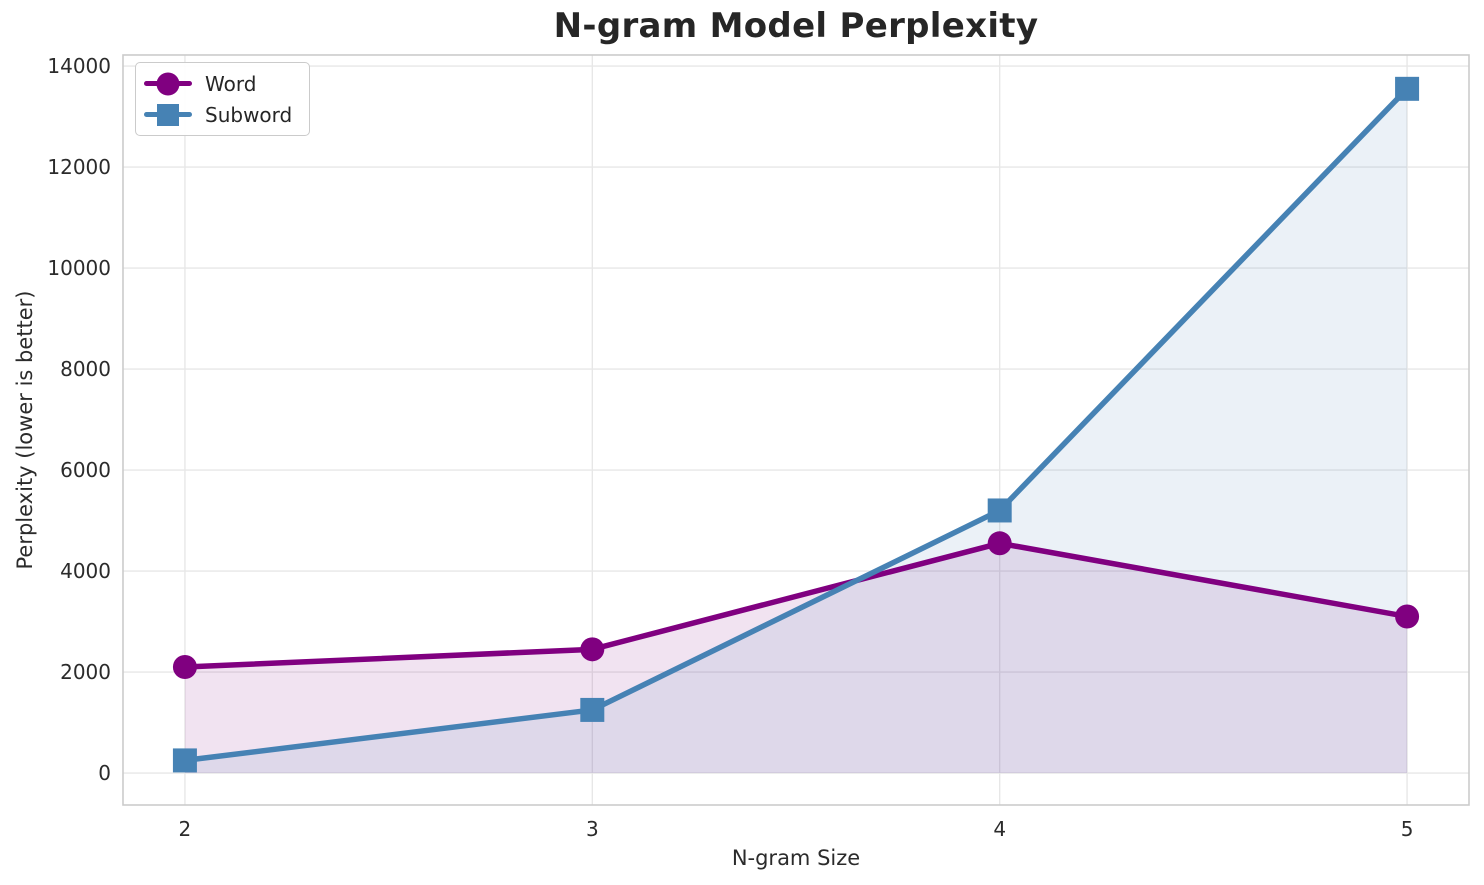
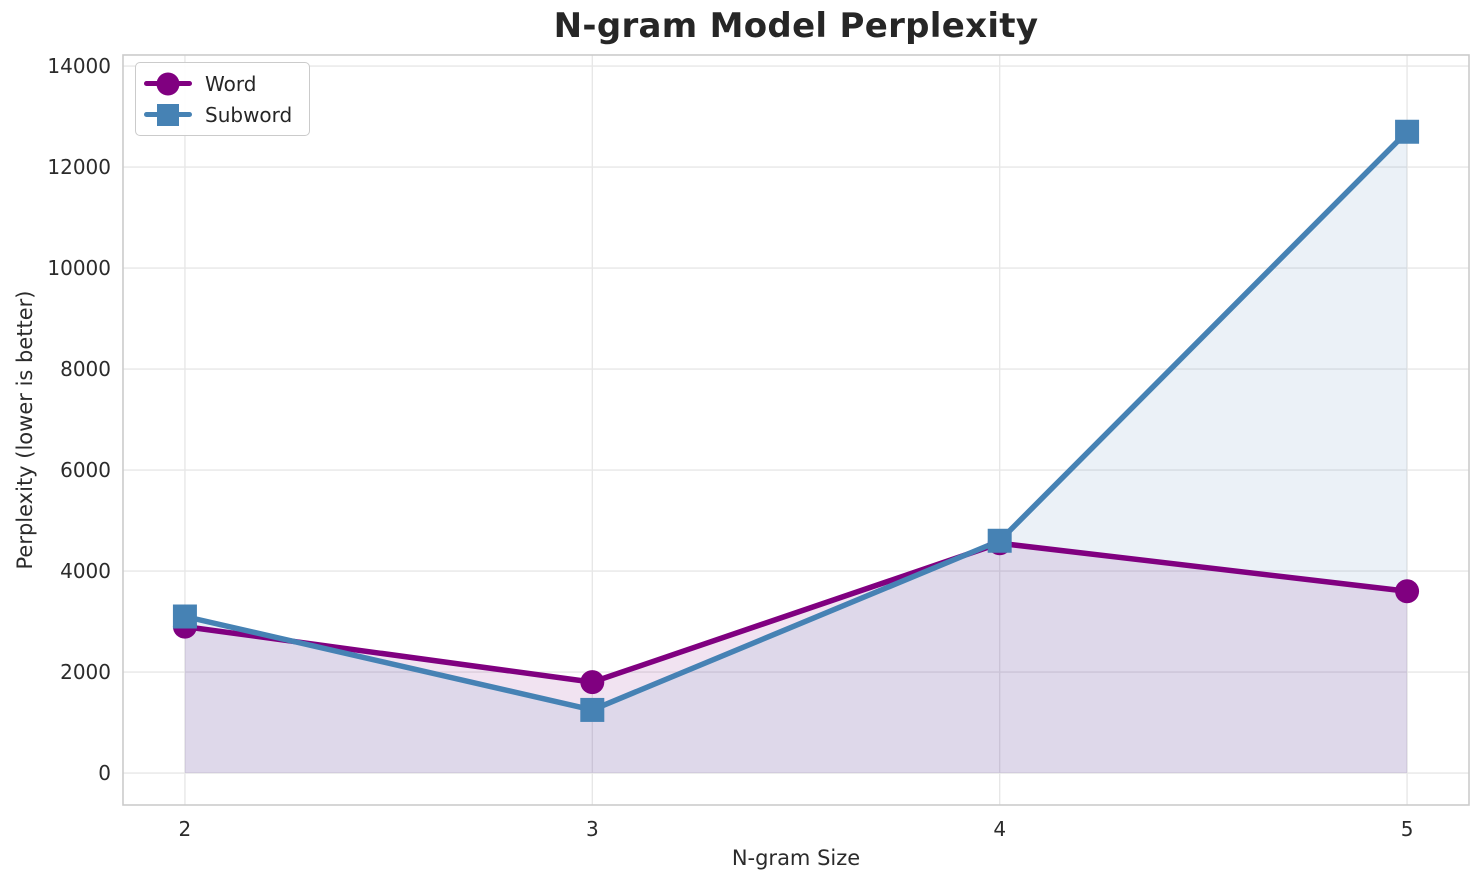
Word/2: 2100 -> 2900
Subword/2: 200 -> 3100
Word/3: 2400 -> 1800
Subword/4: 5200 -> 4600
Word/5: 3100 -> 3600
Subword/5: 13600 -> 12700
